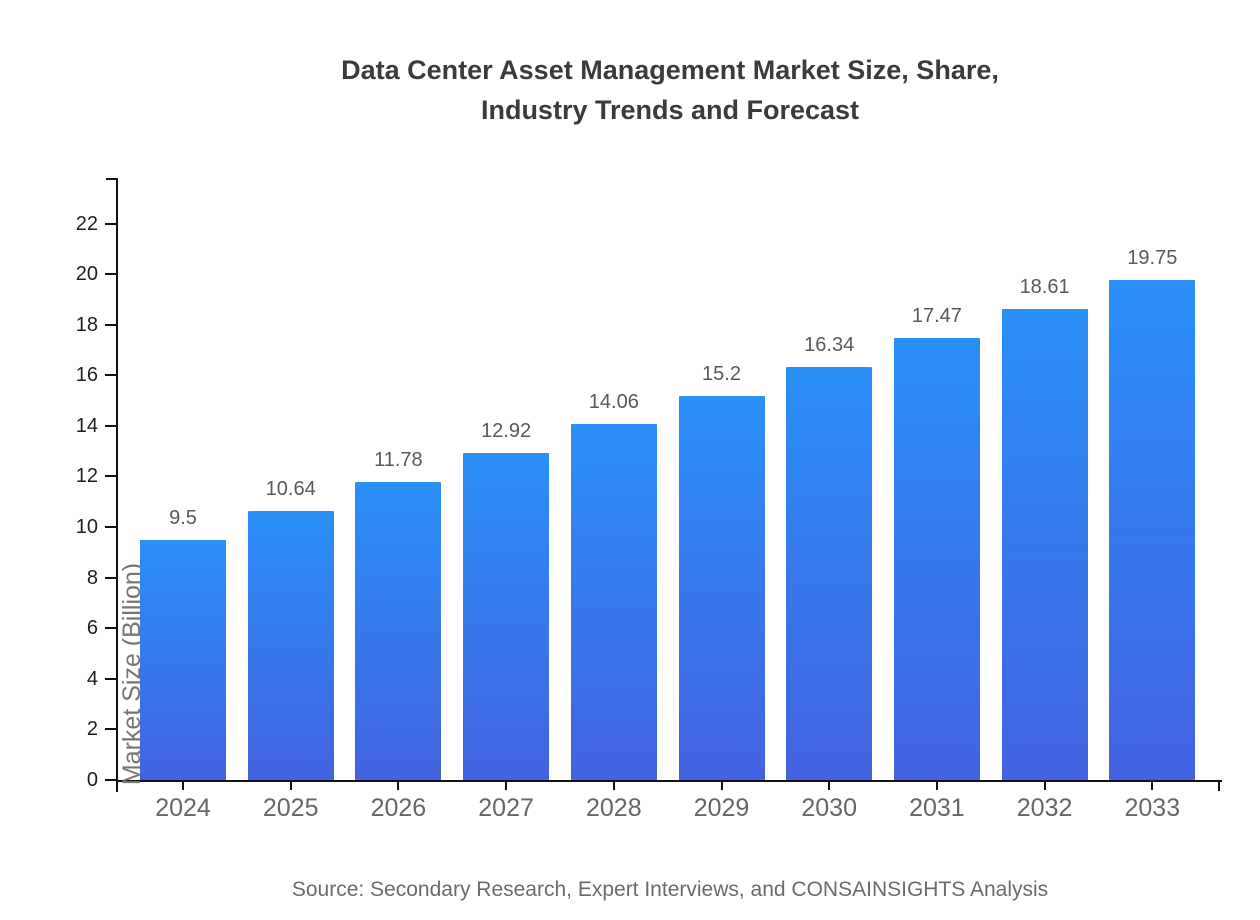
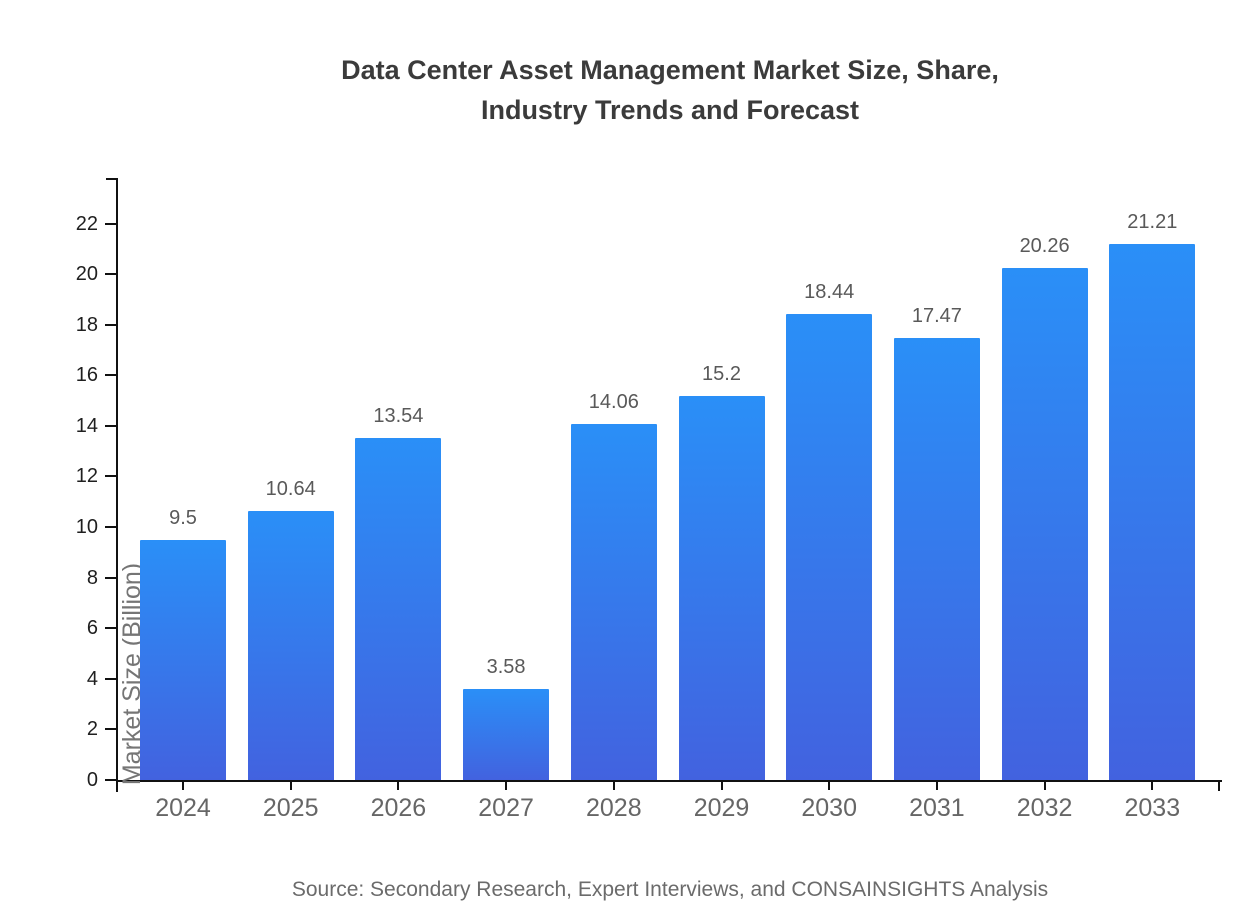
2026: 11.78 -> 13.54
2027: 12.92 -> 3.58
2030: 16.34 -> 18.44
2032: 18.61 -> 20.26
2033: 19.75 -> 21.21
